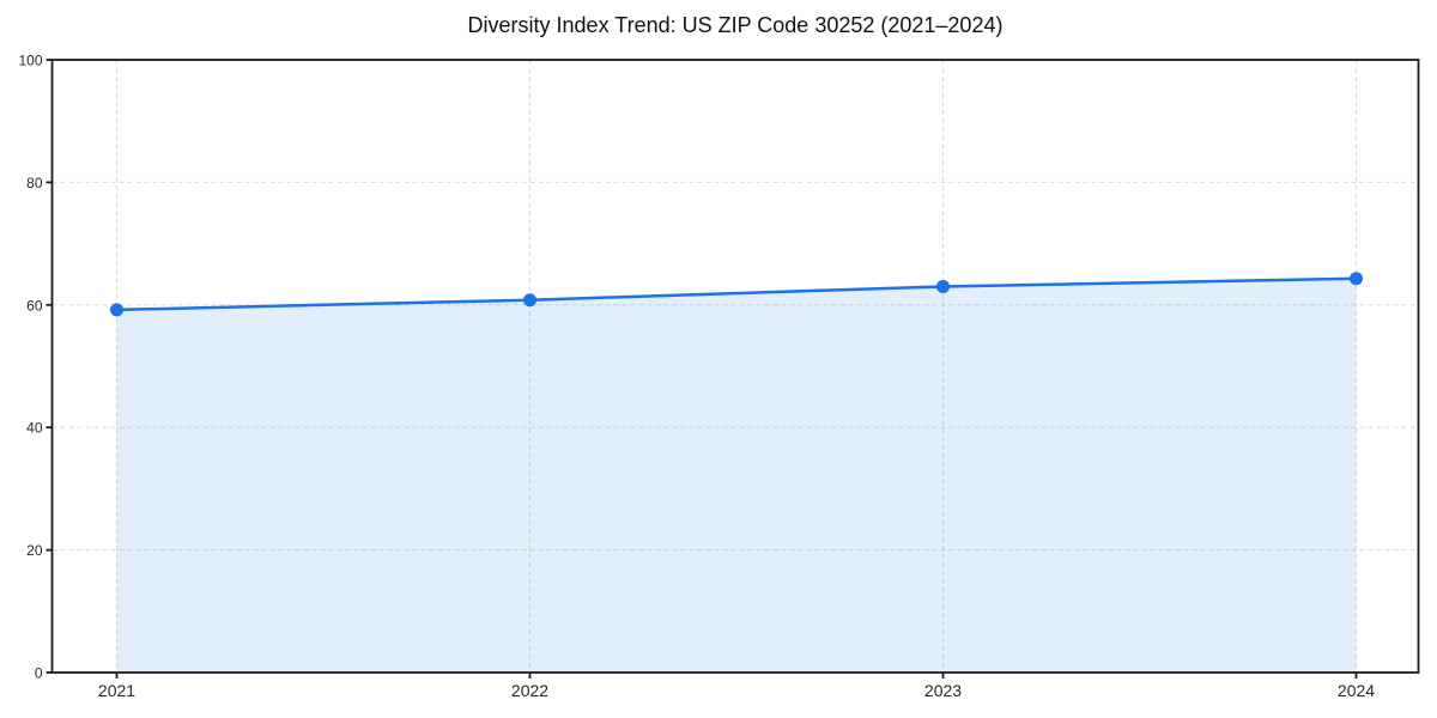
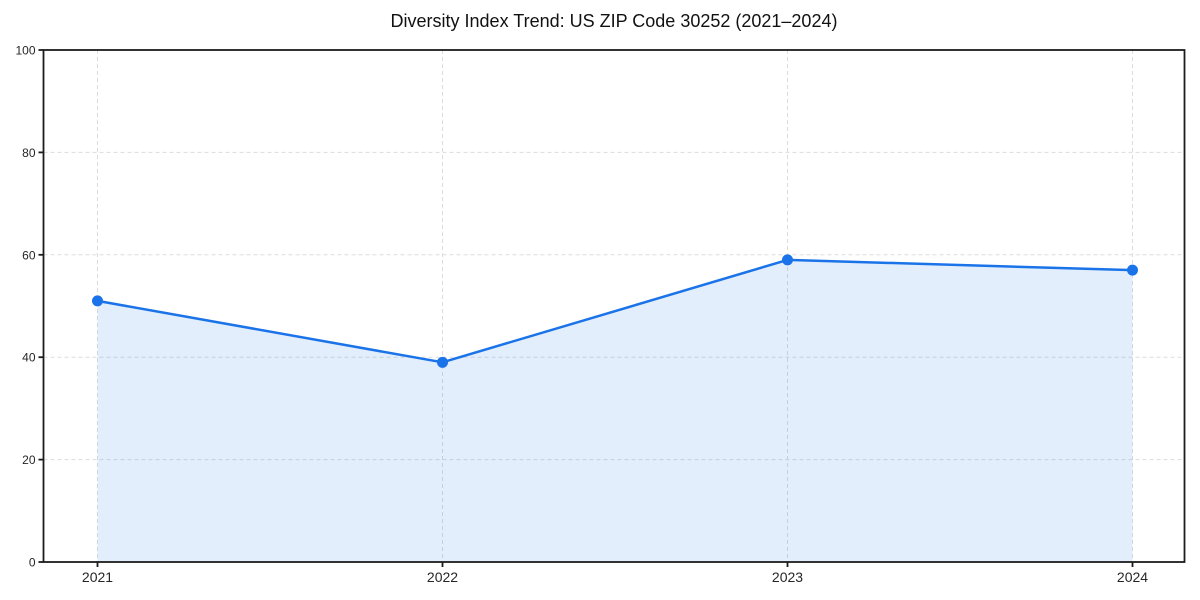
2021: 59 -> 51
2022: 61 -> 39
2023: 63 -> 59
2024: 64 -> 57
